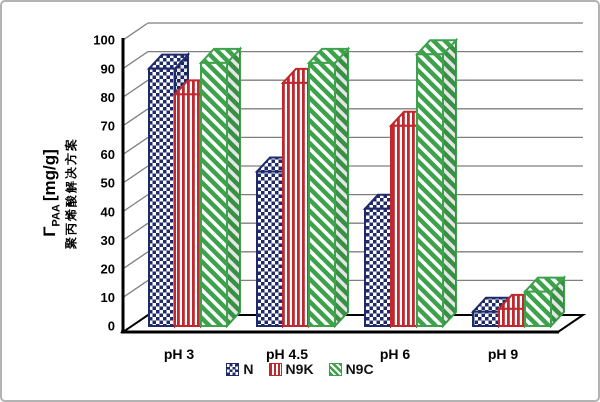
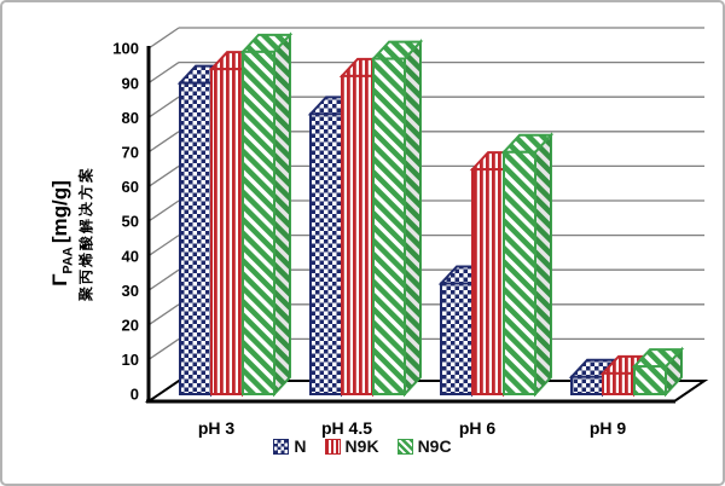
N9K/pH 3: 81 -> 94
N9C/pH 3: 92 -> 99
N/pH 4.5: 54 -> 81
N9K/pH 4.5: 85 -> 92
N9C/pH 4.5: 92 -> 97
N/pH 6: 41 -> 32
N9K/pH 6: 70 -> 65
N9C/pH 6: 95 -> 70
N9C/pH 9: 12 -> 8
